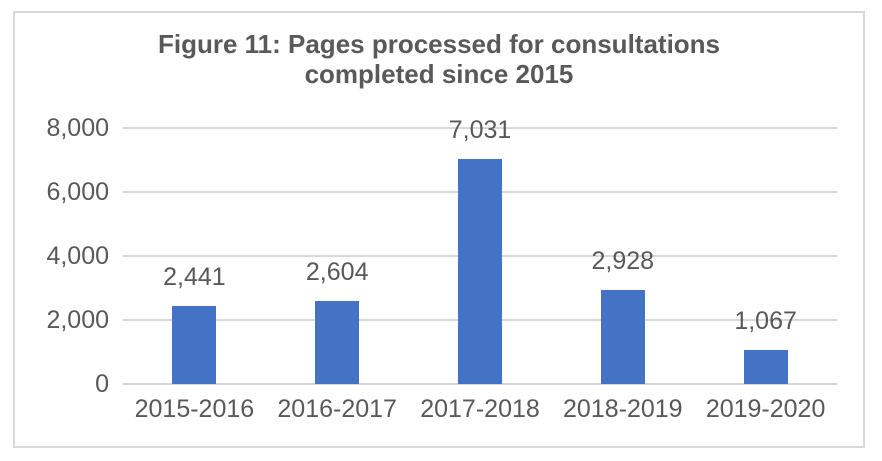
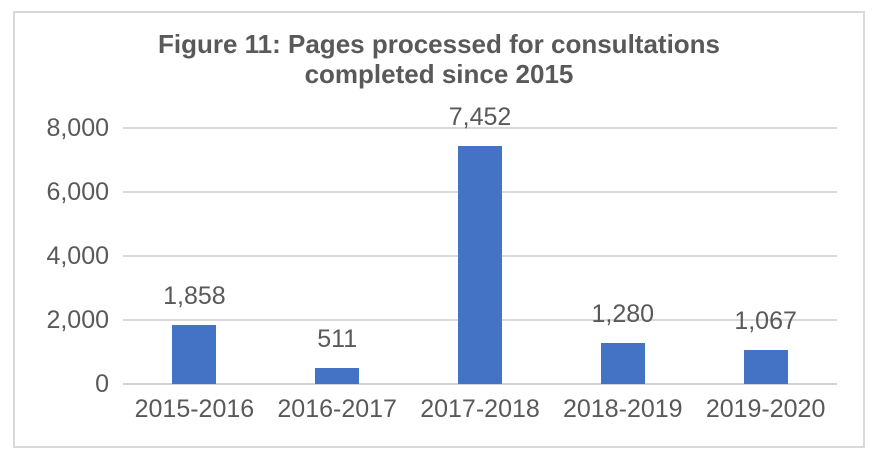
2015-2016: 2,441 -> 1,858
2016-2017: 2,604 -> 511
2017-2018: 7,031 -> 7,452
2018-2019: 2,928 -> 1,280
